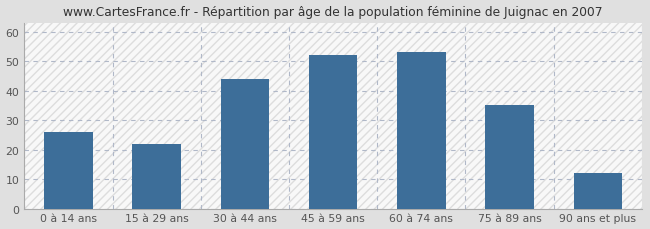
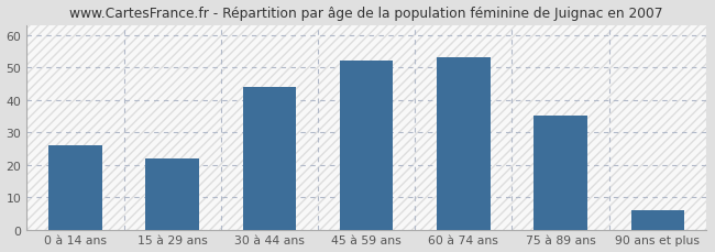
90 ans et plus: 12 -> 6
